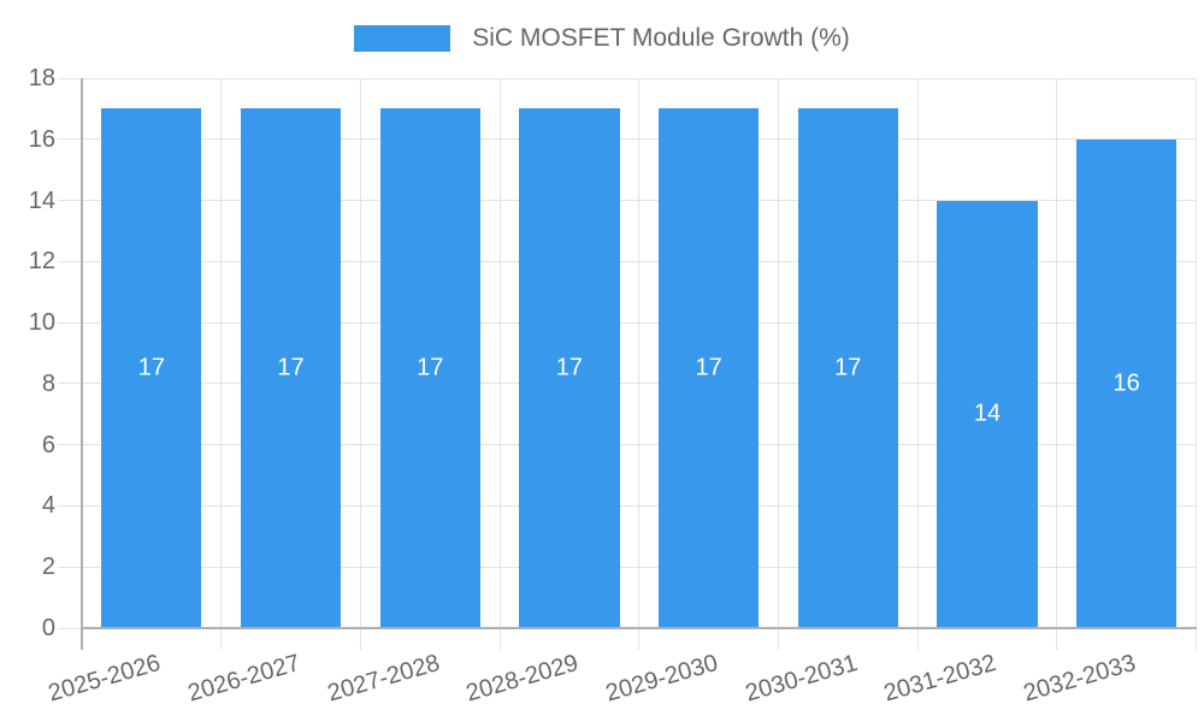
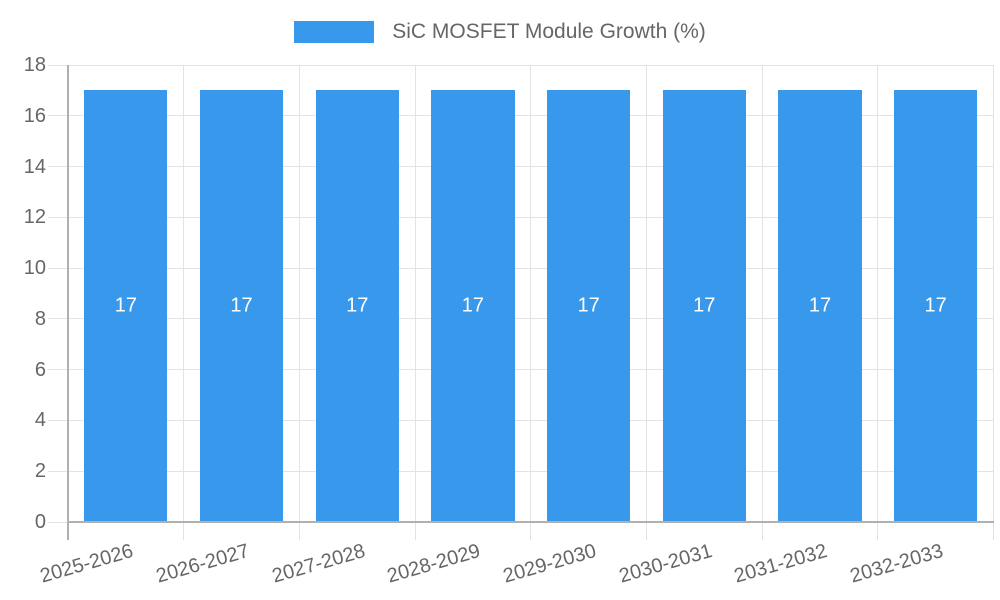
2031-2032: 14 -> 17
2032-2033: 16 -> 17
